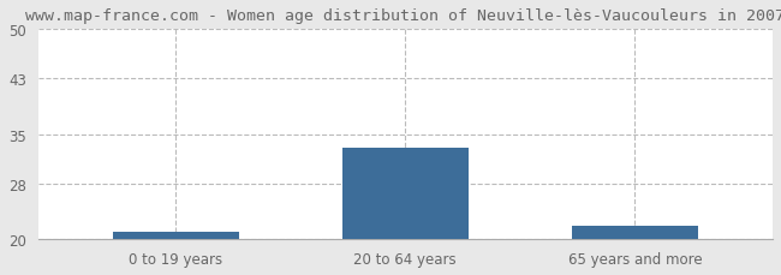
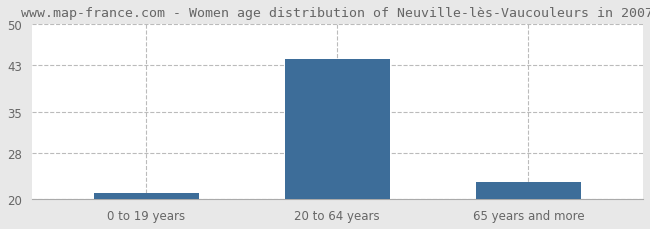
20 to 64 years: 33 -> 44
65 years and more: 22 -> 23
